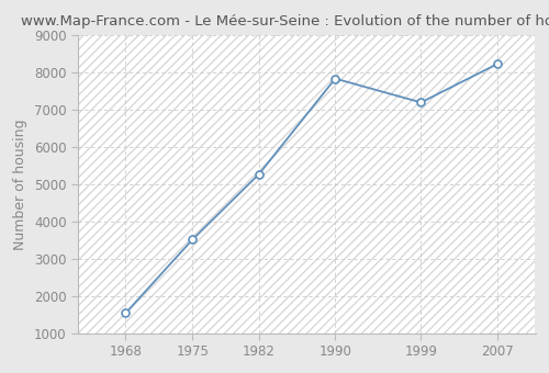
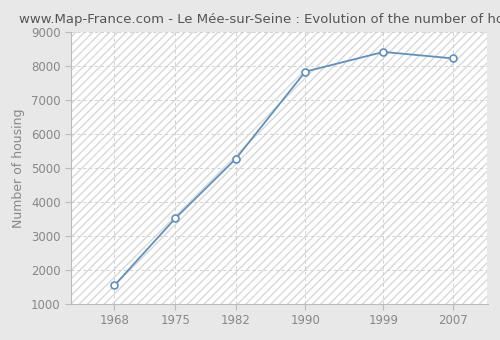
1999: 7200 -> 8420
